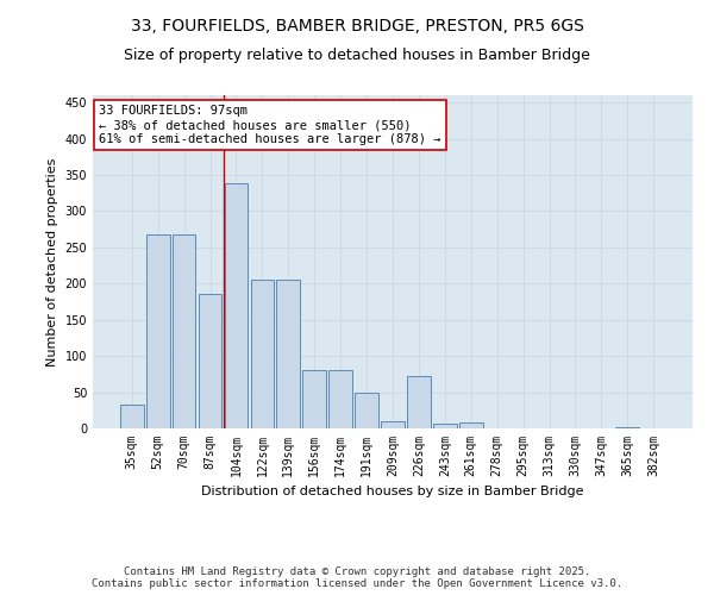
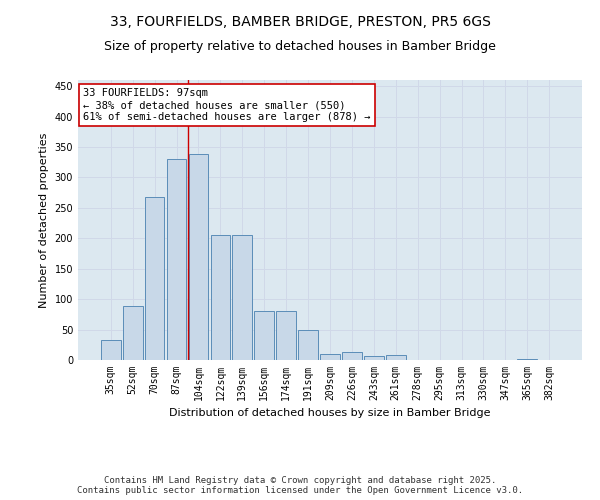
52sqm: 268 -> 88
87sqm: 186 -> 330
226sqm: 72 -> 13
